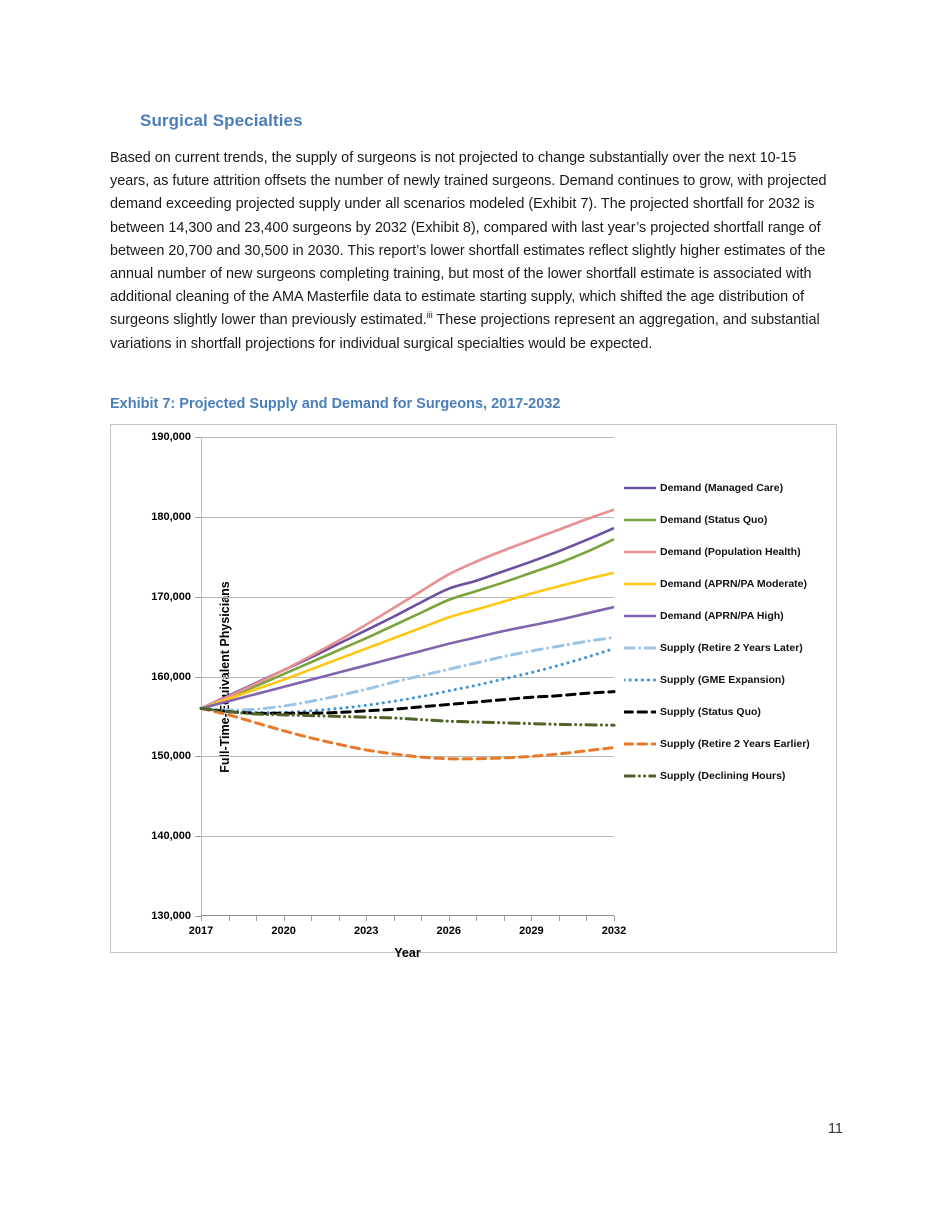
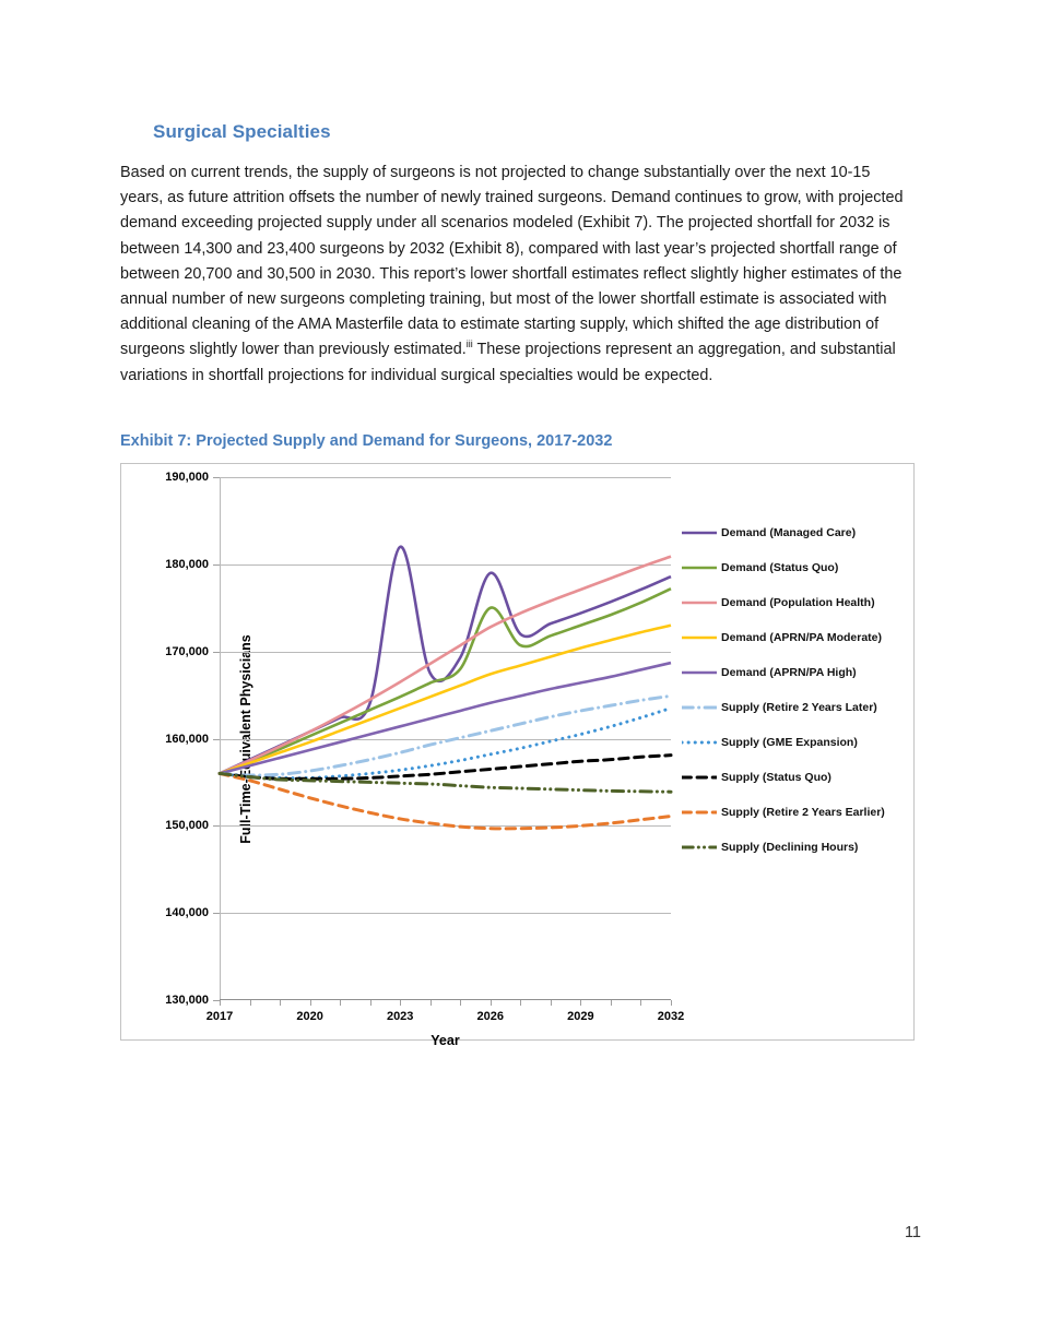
Demand (Managed Care)/2023: 166000 -> 182000
Demand (Managed Care)/2026: 171000 -> 179000
Demand (Status Quo)/2026: 170000 -> 175000
